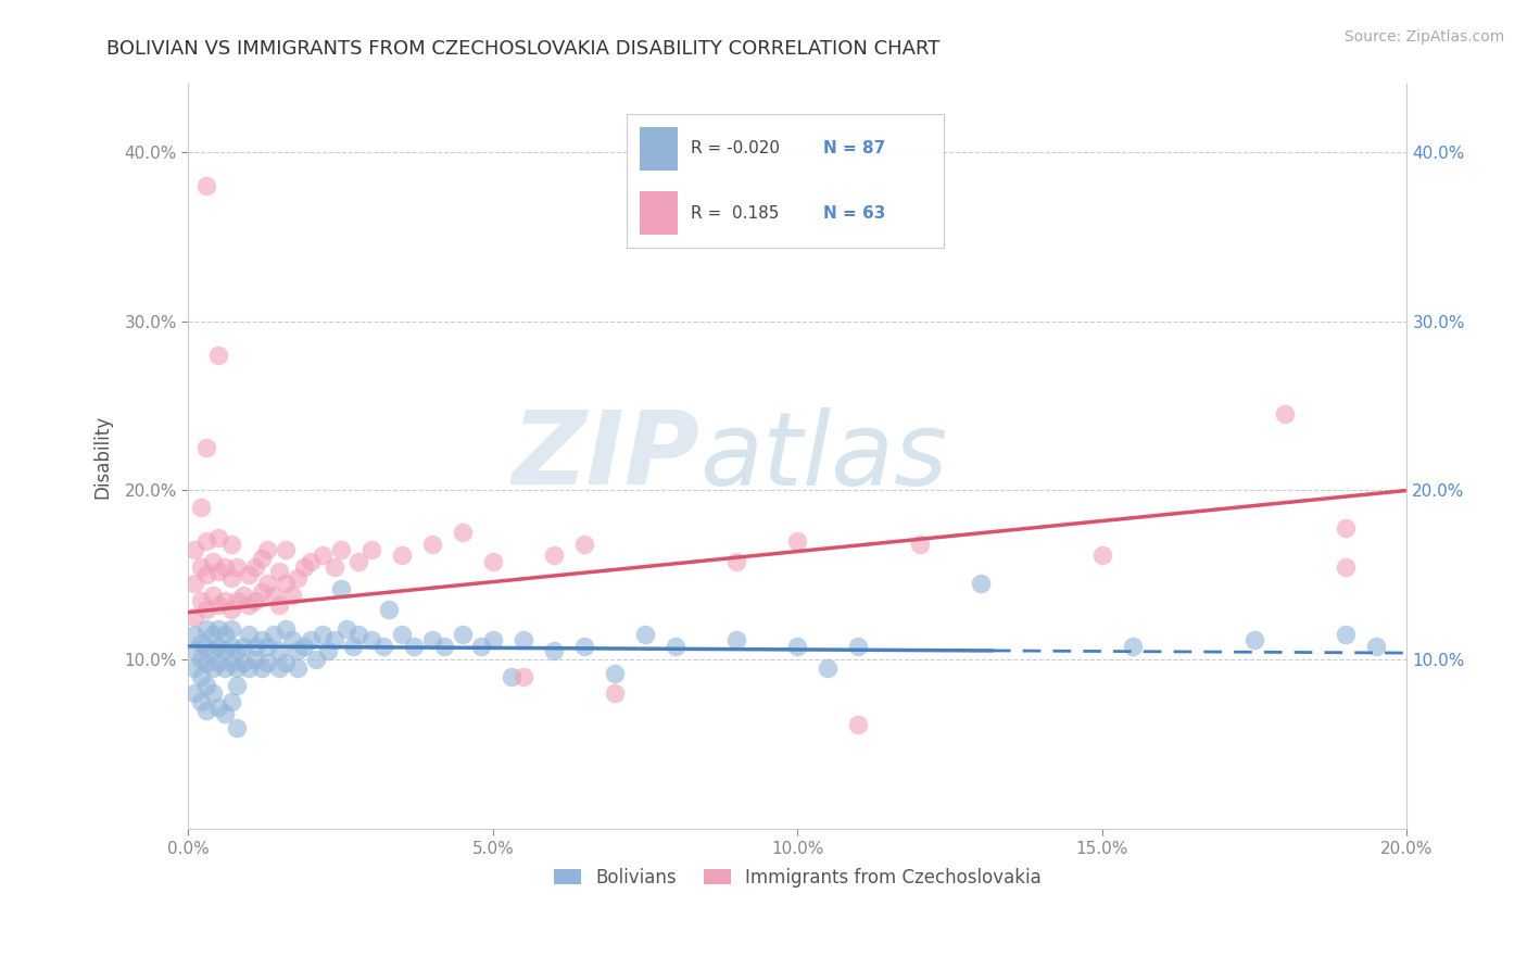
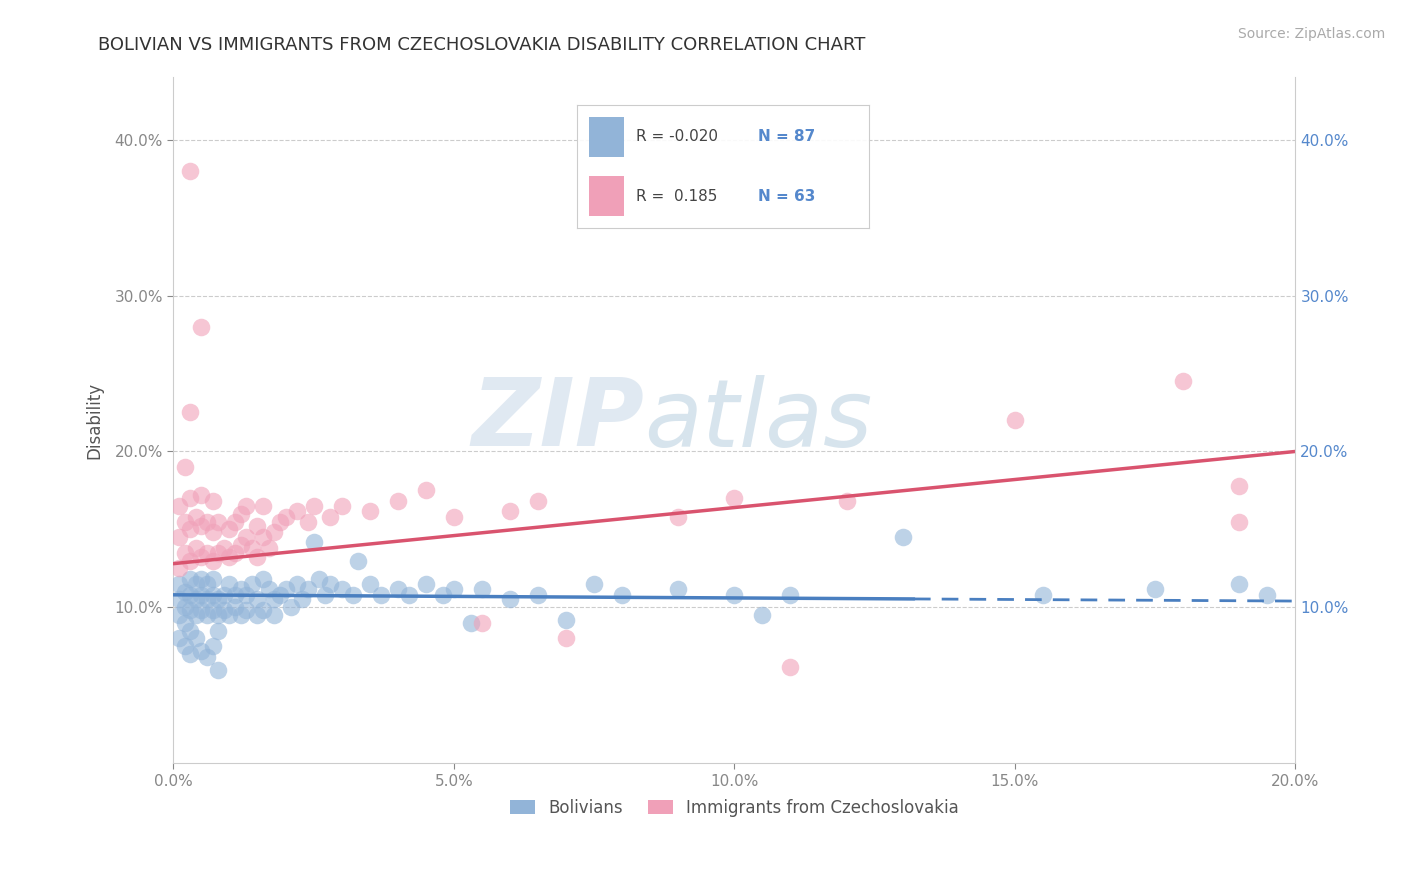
Immigrants from Czechoslovakia/15.0%: 16.2% -> 22.0%
